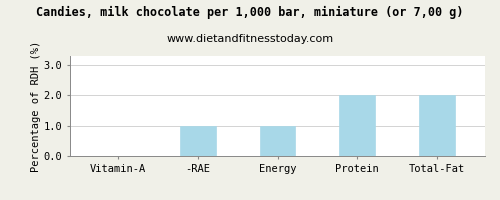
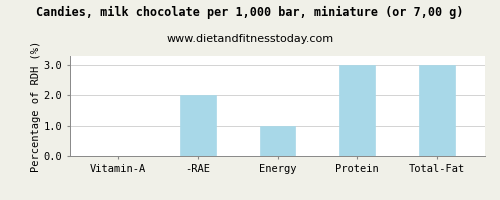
-RAE: 1 -> 2
Protein: 2 -> 3
Total-Fat: 2 -> 3
